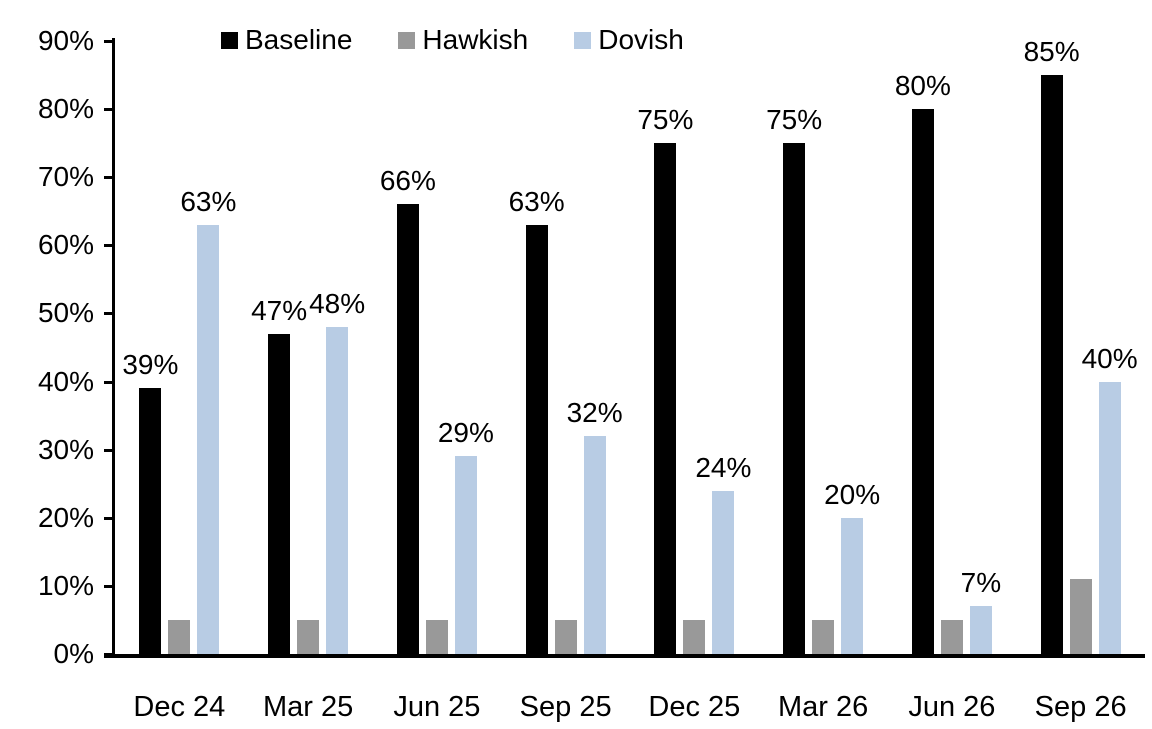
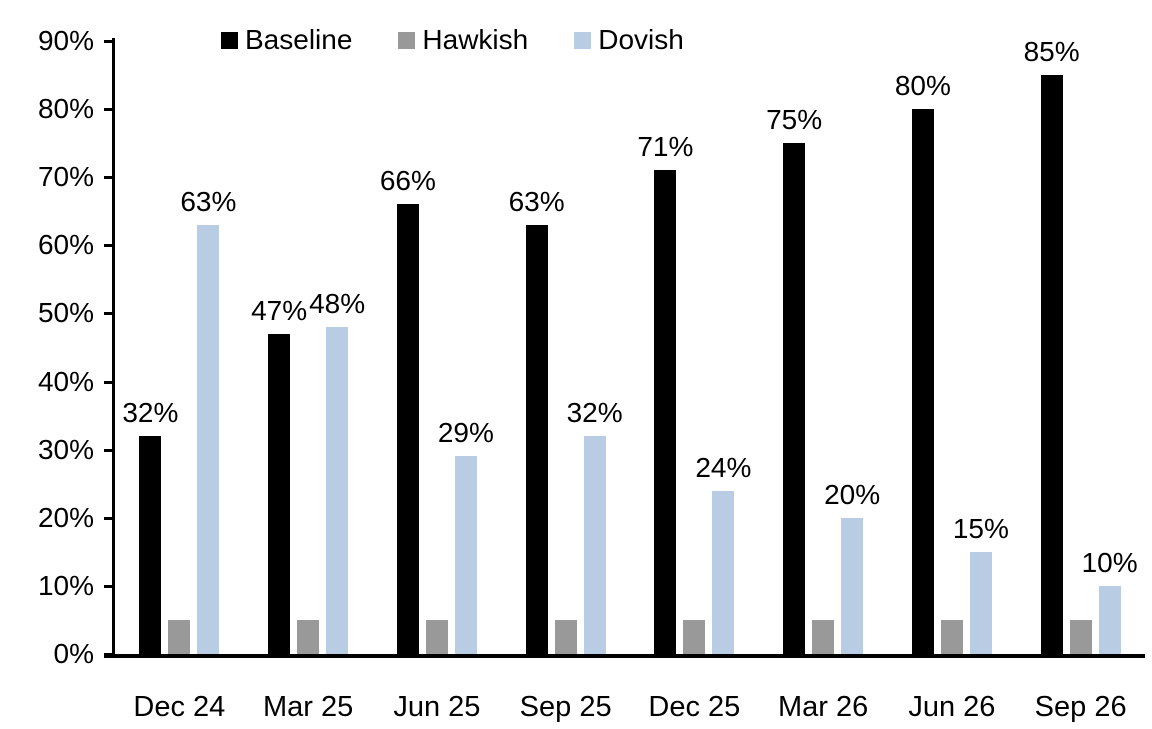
Baseline/Dec 24: 39% -> 32%
Baseline/Dec 25: 75% -> 71%
Dovish/Jun 26: 7% -> 15%
Hawkish/Sep 26: 11% -> 5%
Dovish/Sep 26: 40% -> 10%
